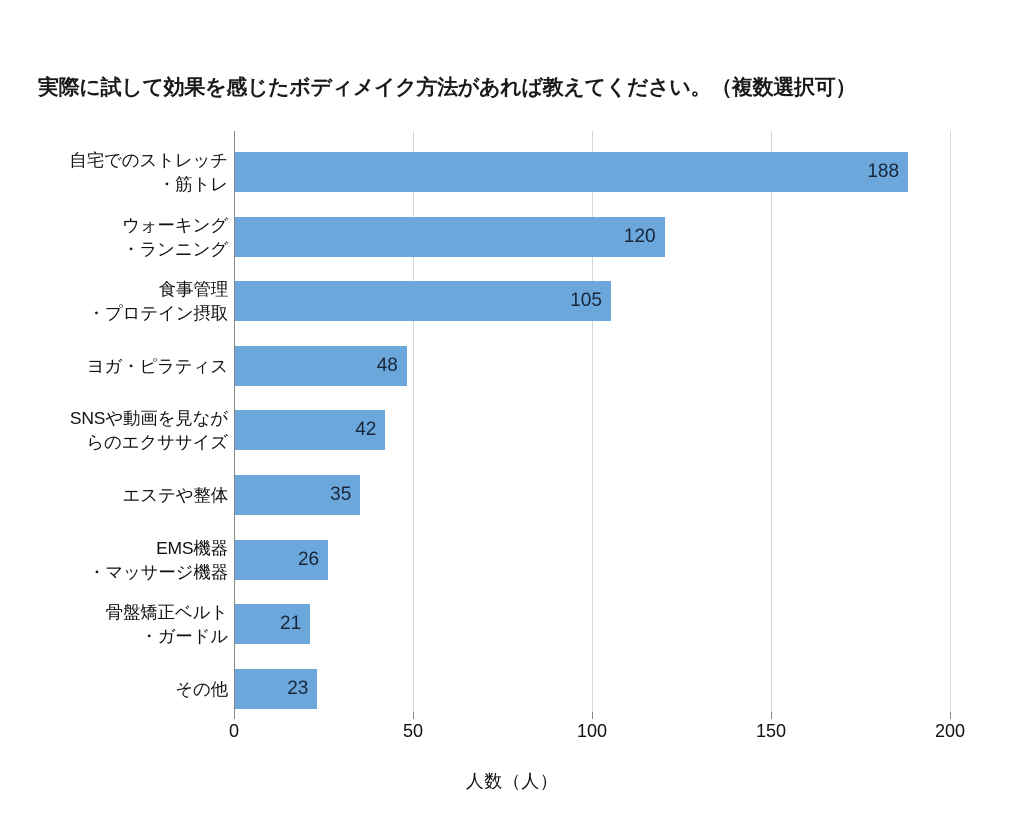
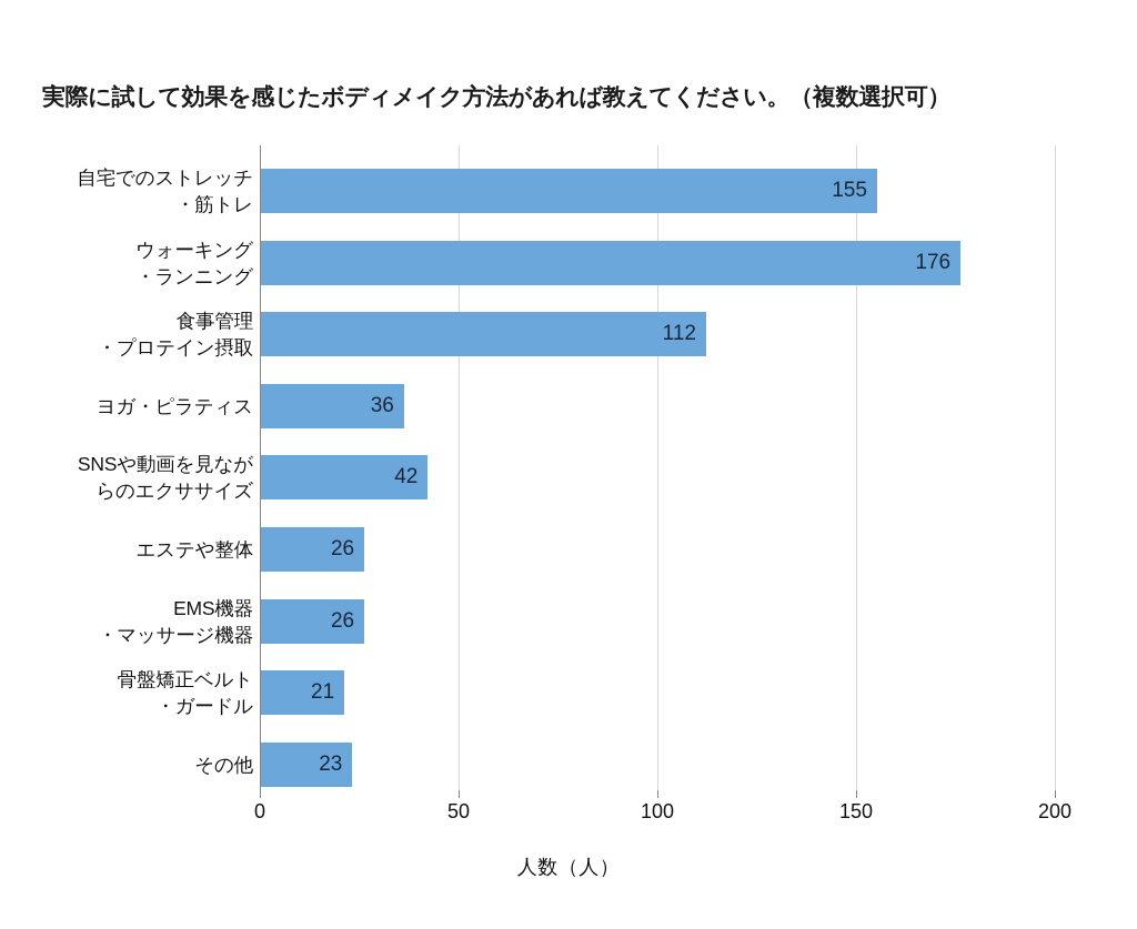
自宅でのストレッチ ・筋トレ: 188 -> 155
ウォーキング ・ランニング: 120 -> 176
食事管理 ・プロテイン摂取: 105 -> 112
ヨガ・ピラティス: 48 -> 36
エステや整体: 35 -> 26
